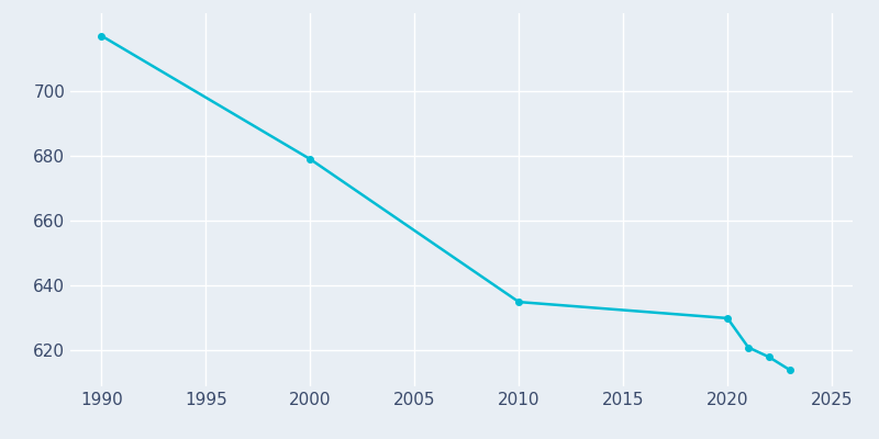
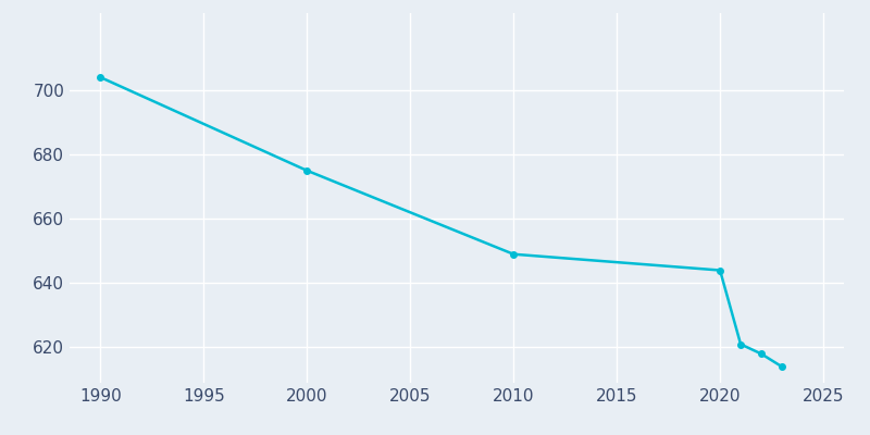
1990: 717 -> 704
2000: 679 -> 675
2010: 635 -> 649
2020: 630 -> 644
